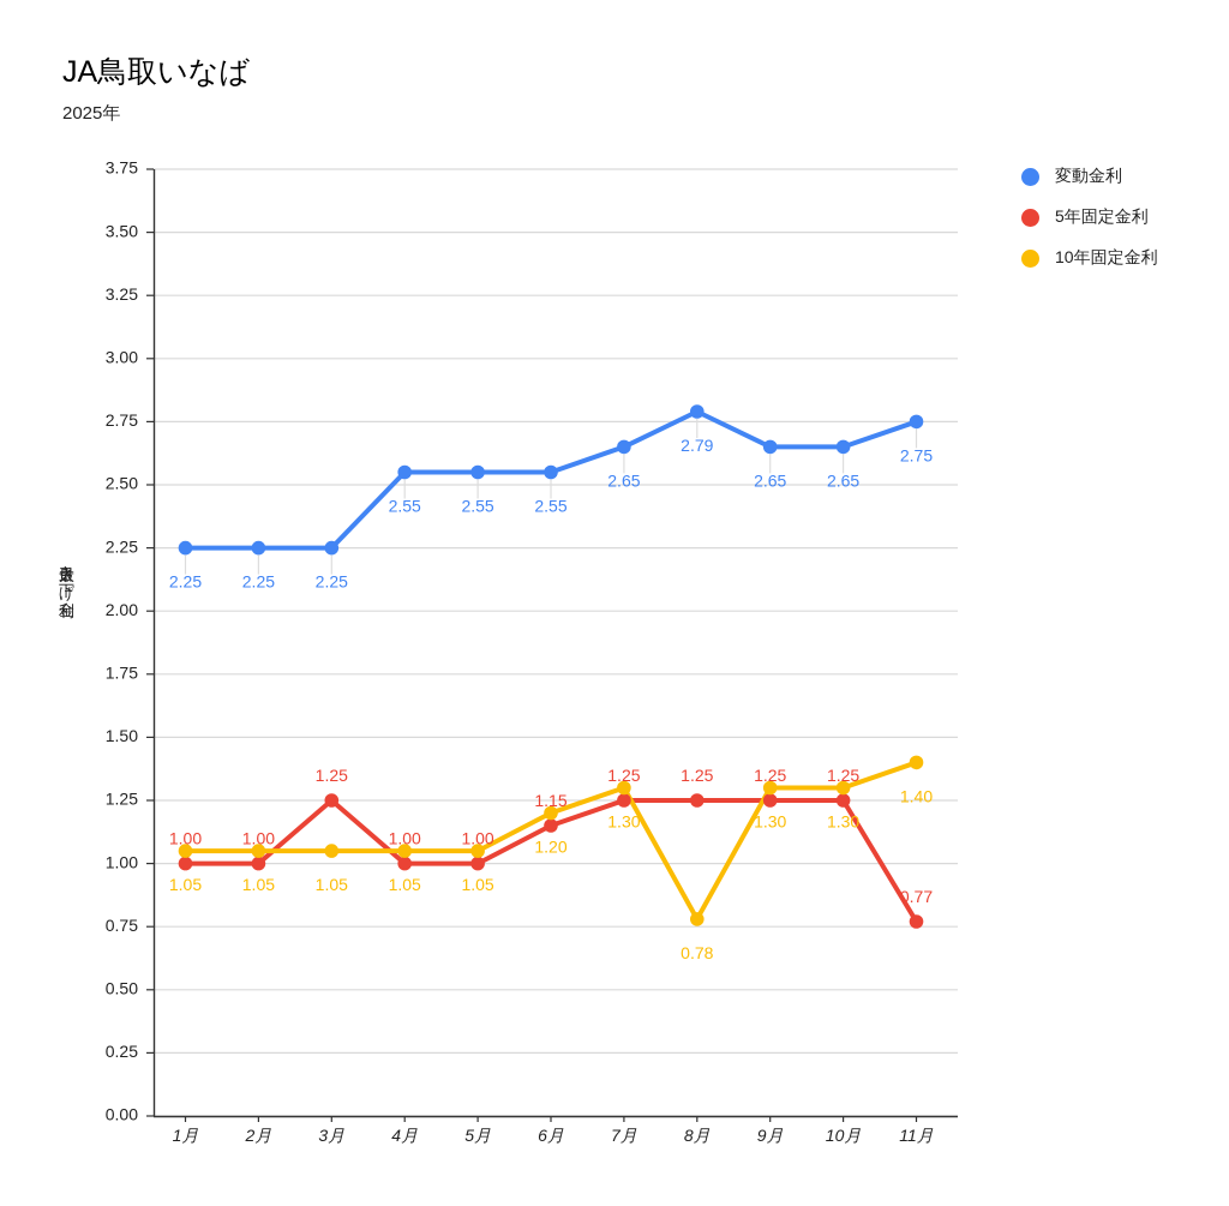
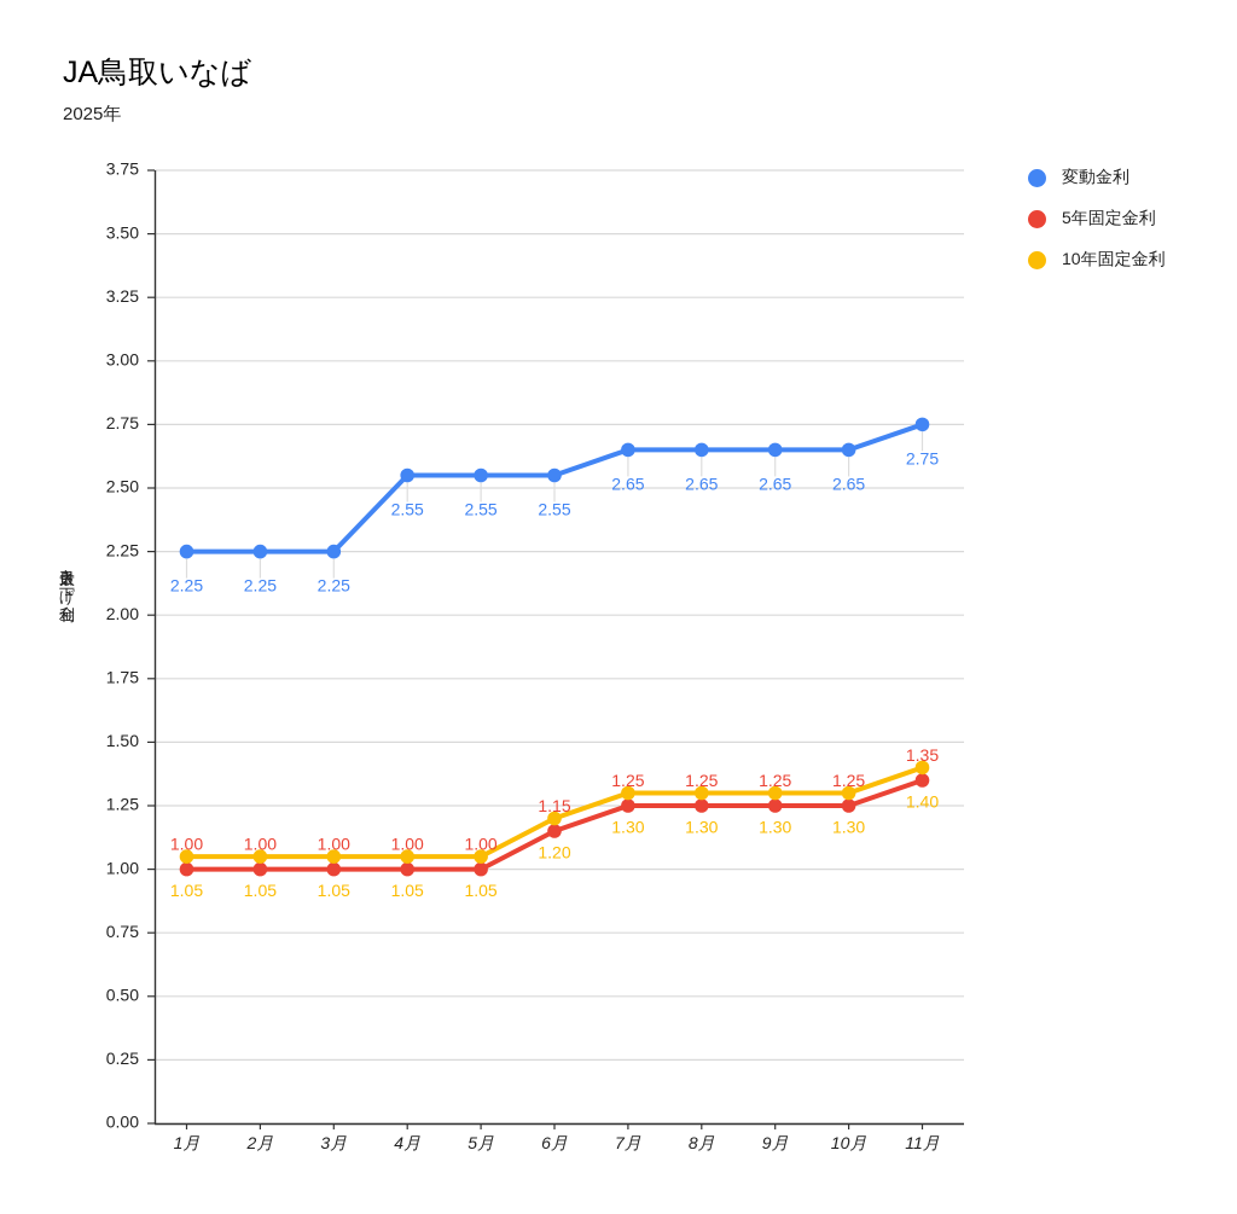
5年固定金利/3月: 1.25 -> 1.00
変動金利/8月: 2.79 -> 2.65
10年固定金利/8月: 0.78 -> 1.30
5年固定金利/11月: 0.77 -> 1.35
